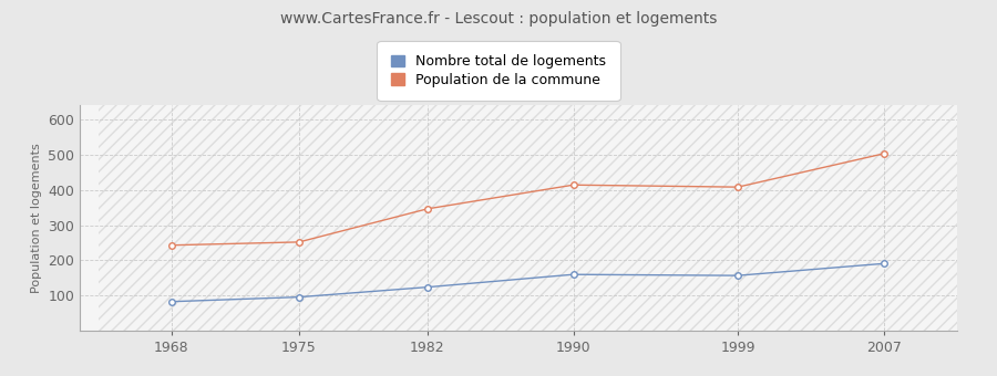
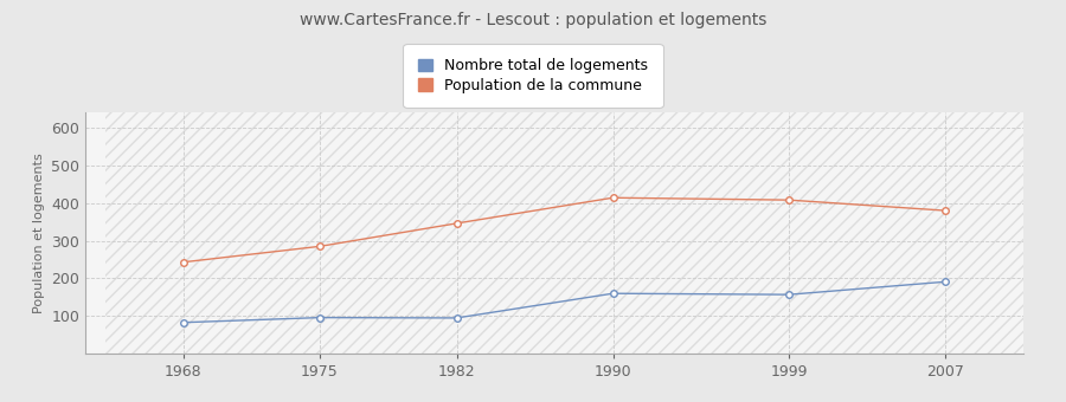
Population de la commune/1975: 252 -> 285
Nombre total de logements/1982: 124 -> 95
Population de la commune/2007: 503 -> 380
